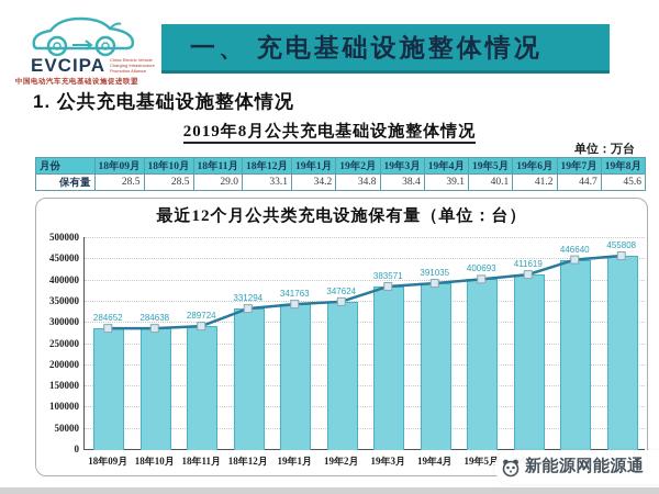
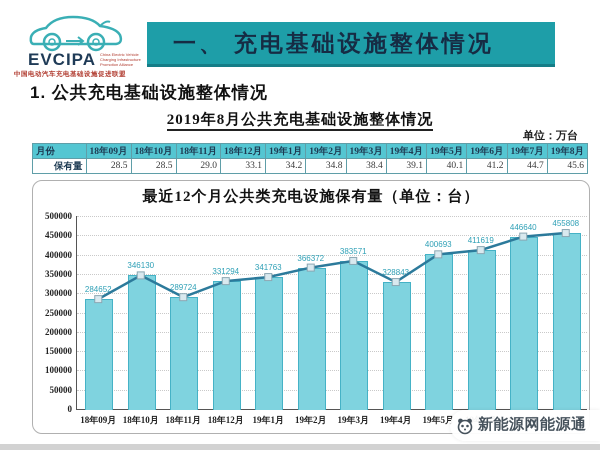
18年10月: 284638 -> 346130
19年2月: 347624 -> 366372
19年4月: 391035 -> 328843
